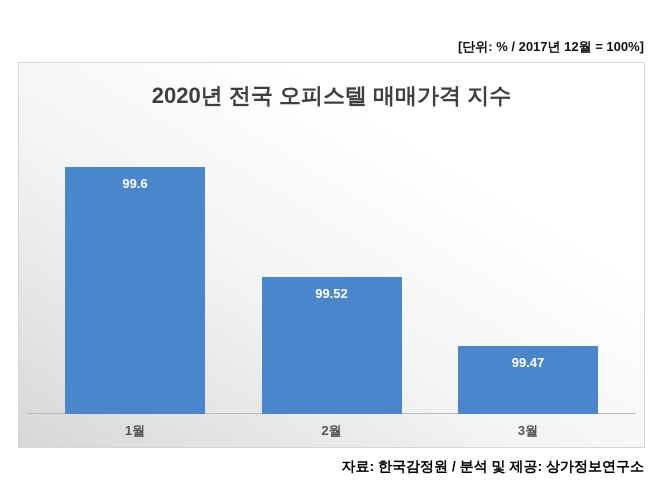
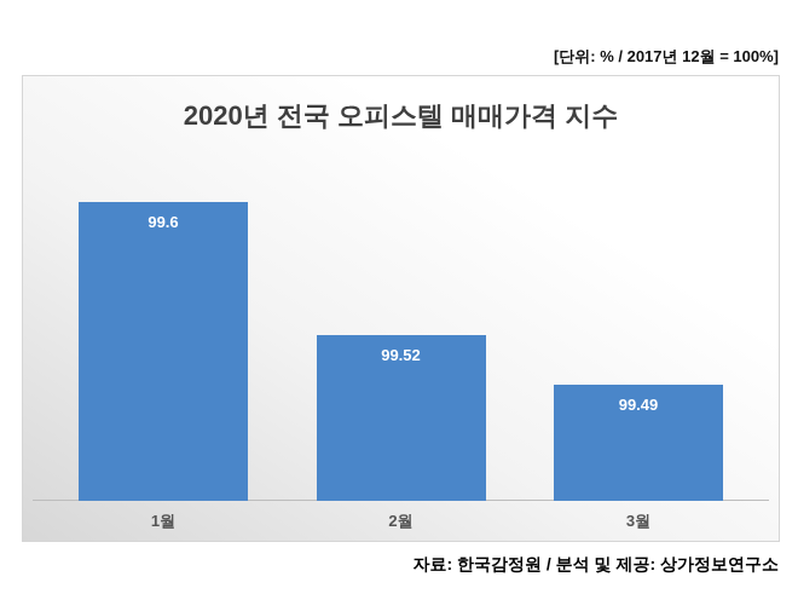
3월: 99.47 -> 99.49
